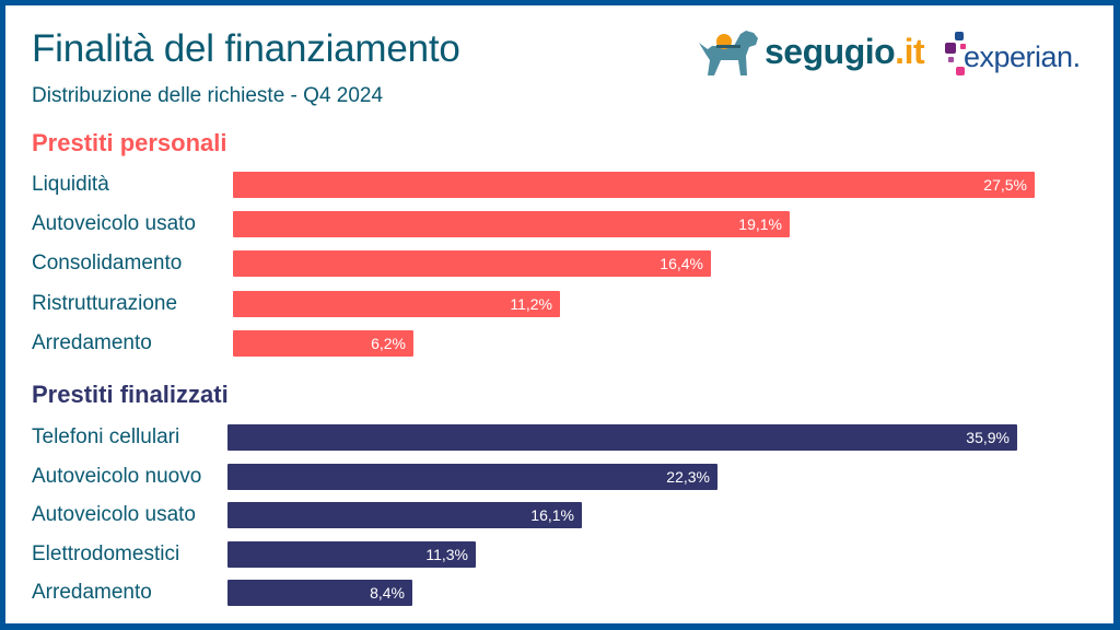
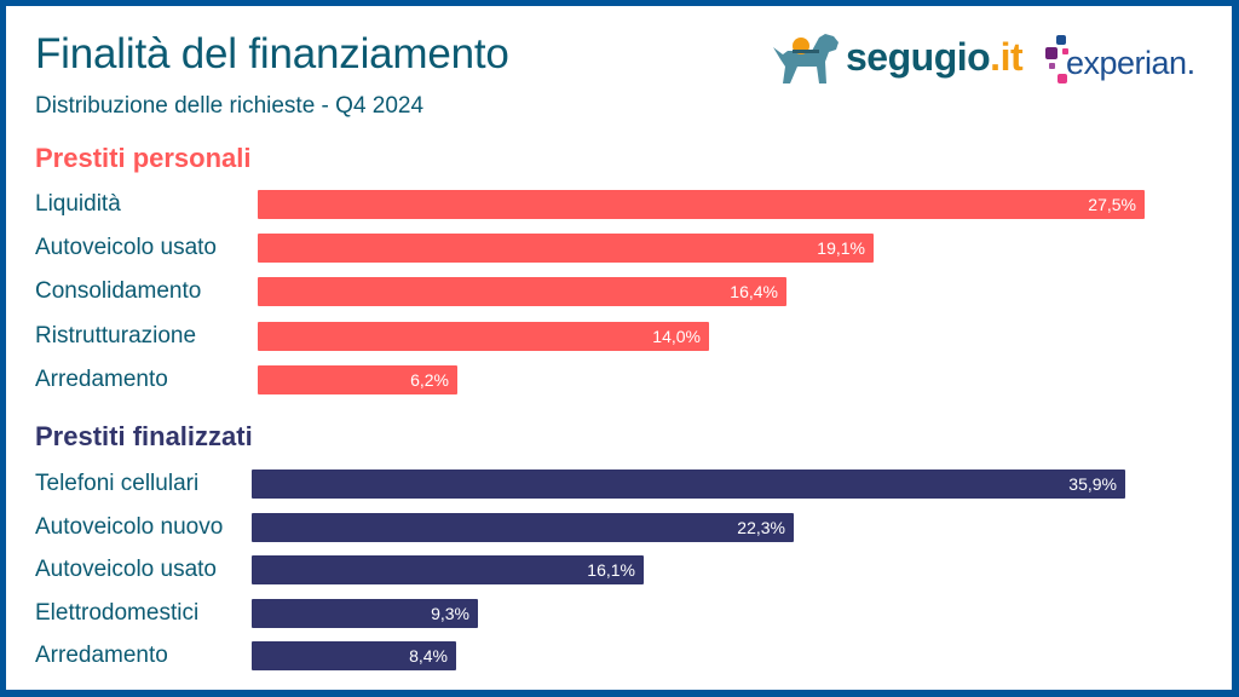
Prestiti personali/Ristrutturazione: 11,2% -> 14,0%
Prestiti finalizzati/Elettrodomestici: 11,3% -> 9,3%
